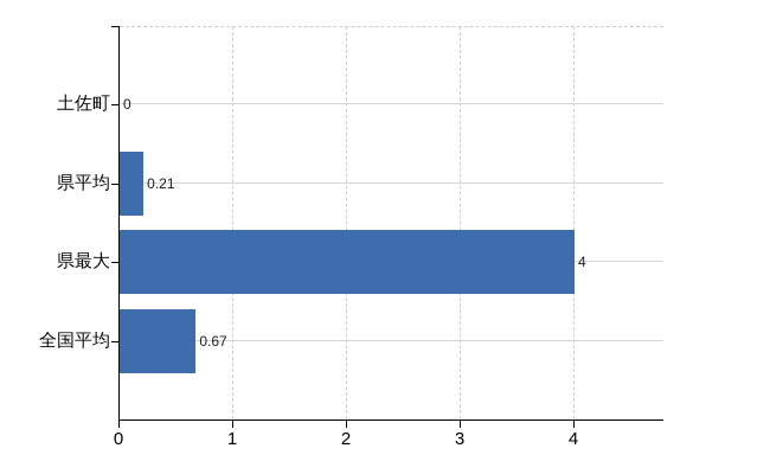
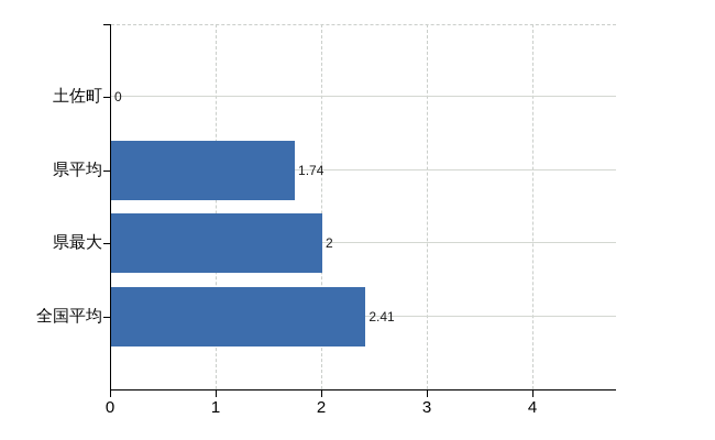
県平均: 0.21 -> 1.74
県最大: 4 -> 2
全国平均: 0.67 -> 2.41
